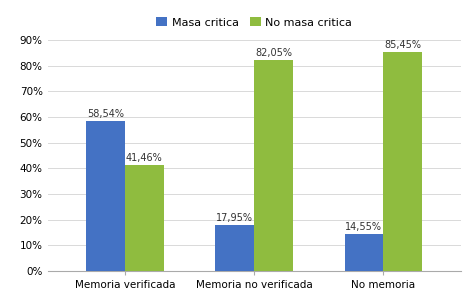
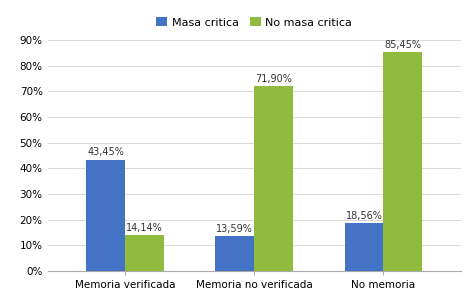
Masa critica/Memoria verificada: 58,54% -> 43,45%
No masa critica/Memoria verificada: 41,46% -> 14,14%
Masa critica/Memoria no verificada: 17,95% -> 13,59%
No masa critica/Memoria no verificada: 82,05% -> 71,90%
Masa critica/No memoria: 14,55% -> 18,56%
